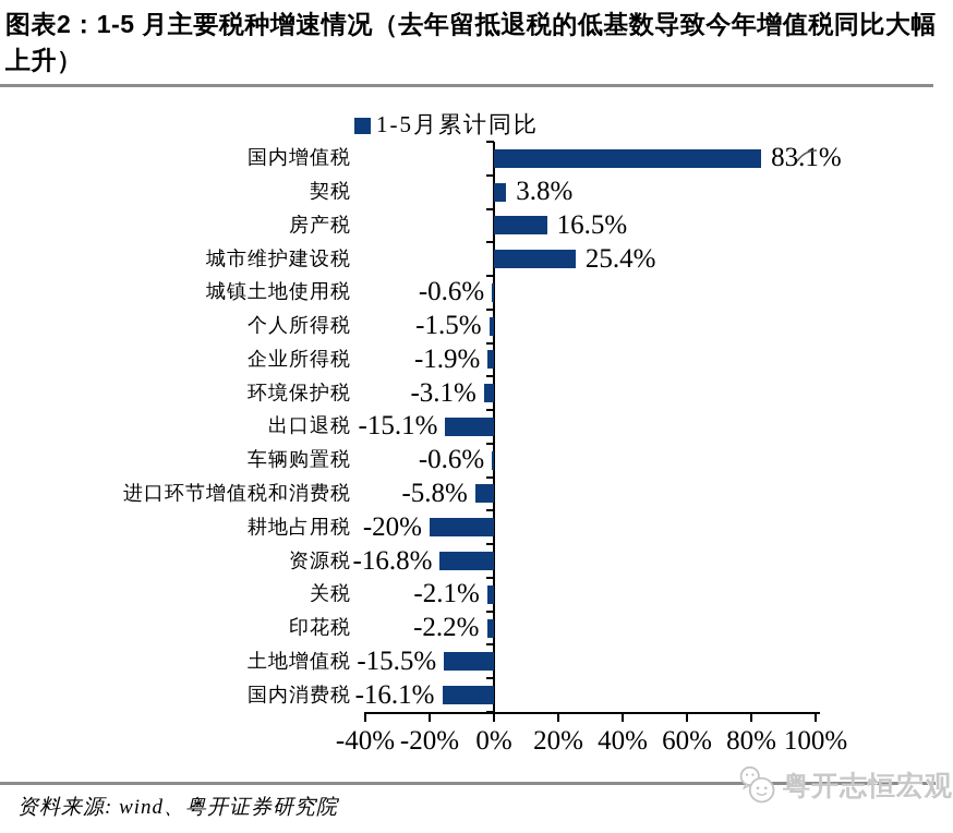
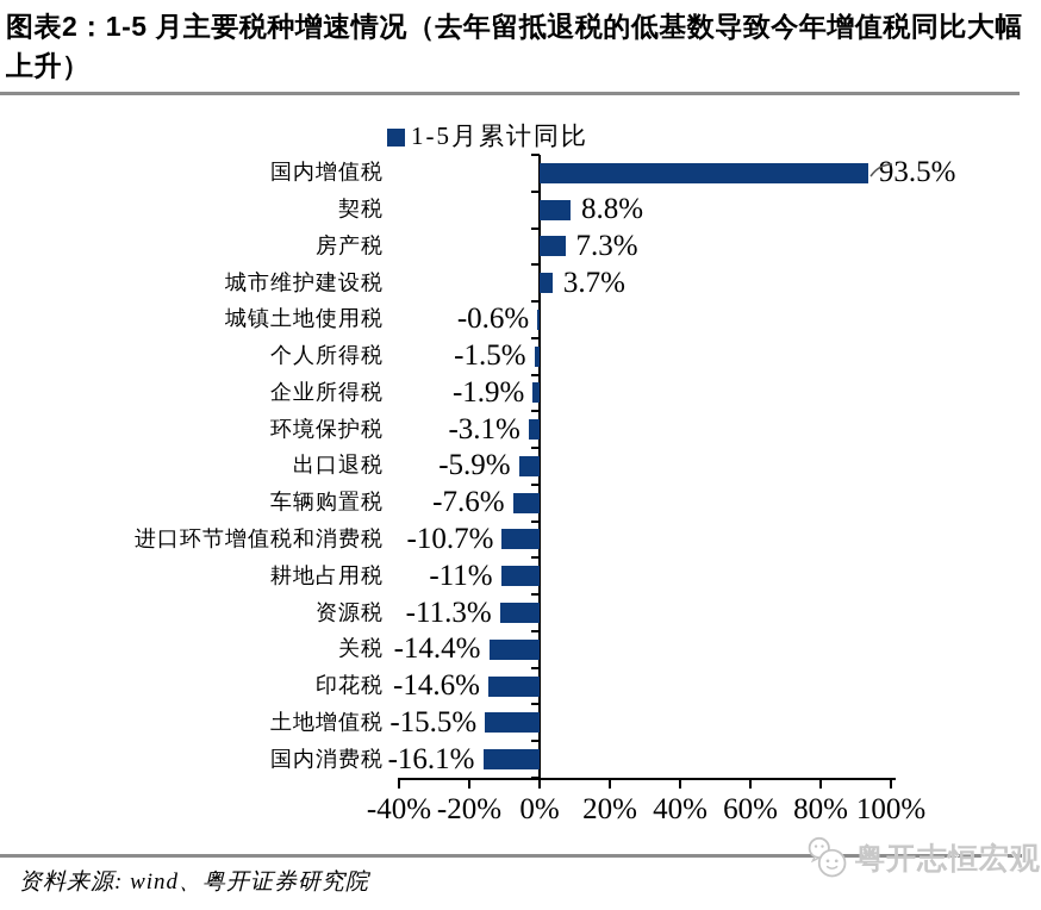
国内增值税: 83.1% -> 93.5%
契税: 3.8% -> 8.8%
房产税: 16.5% -> 7.3%
城市维护建设税: 25.4% -> 3.7%
出口退税: -15.1% -> -5.9%
车辆购置税: -0.6% -> -7.6%
进口环节增值税和消费税: -5.8% -> -10.7%
耕地占用税: -20% -> -11%
资源税: -16.8% -> -11.3%
关税: -2.1% -> -14.4%
印花税: -2.2% -> -14.6%
